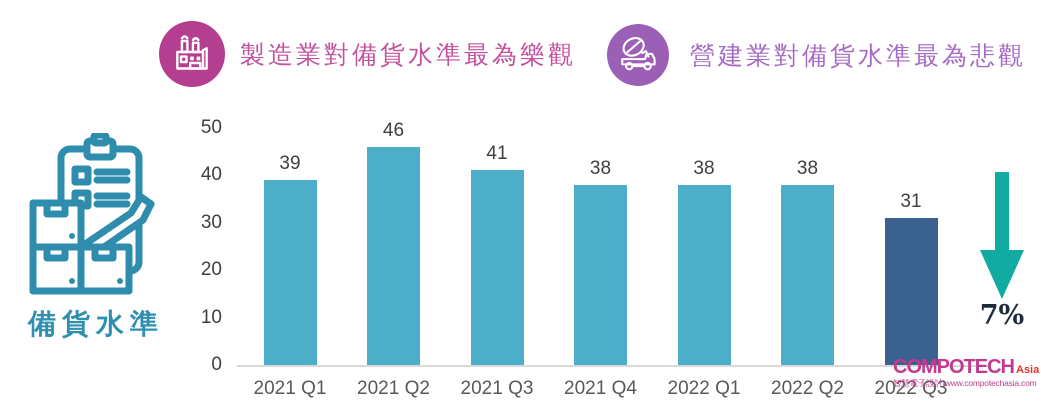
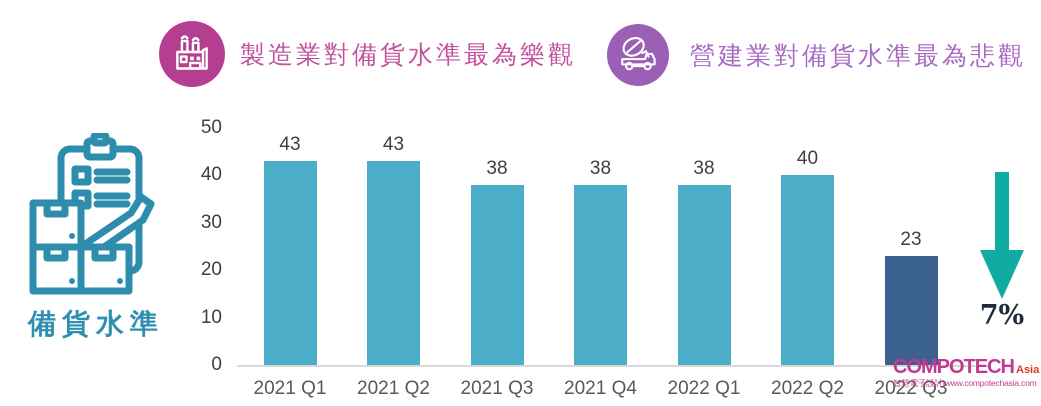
2021 Q1: 39 -> 43
2021 Q2: 46 -> 43
2021 Q3: 41 -> 38
2022 Q2: 38 -> 40
2022 Q3: 31 -> 23
